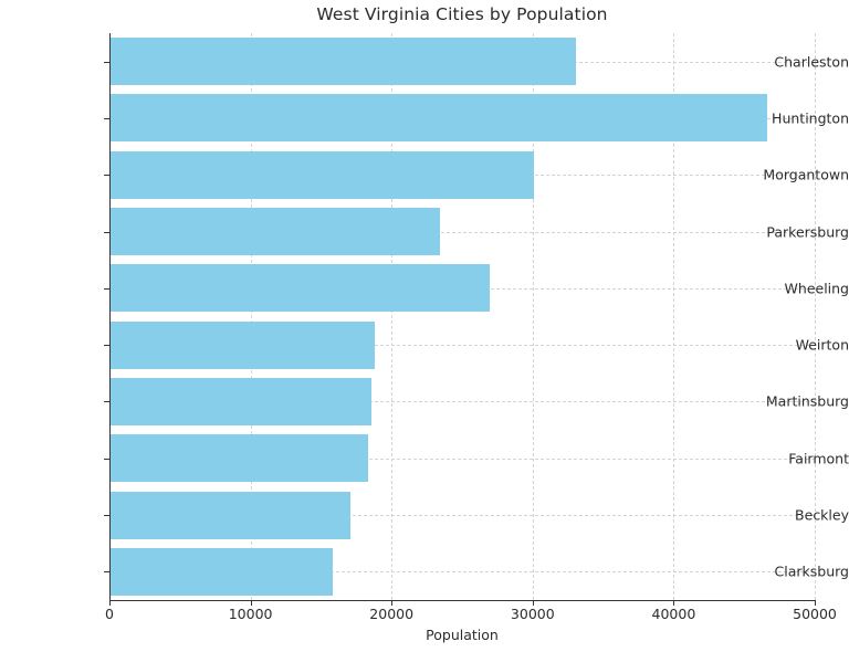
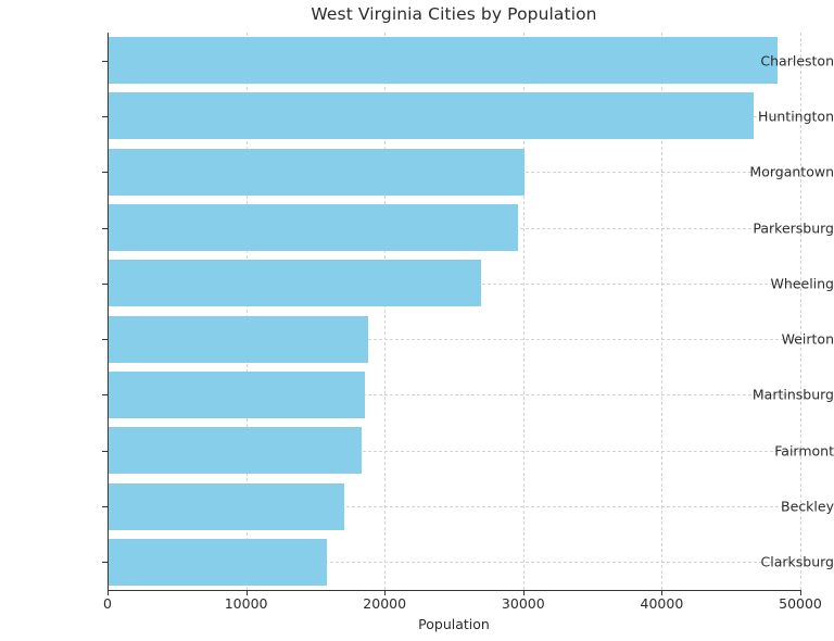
Charleston: 33100 -> 48400
Parkersburg: 23400 -> 29600
